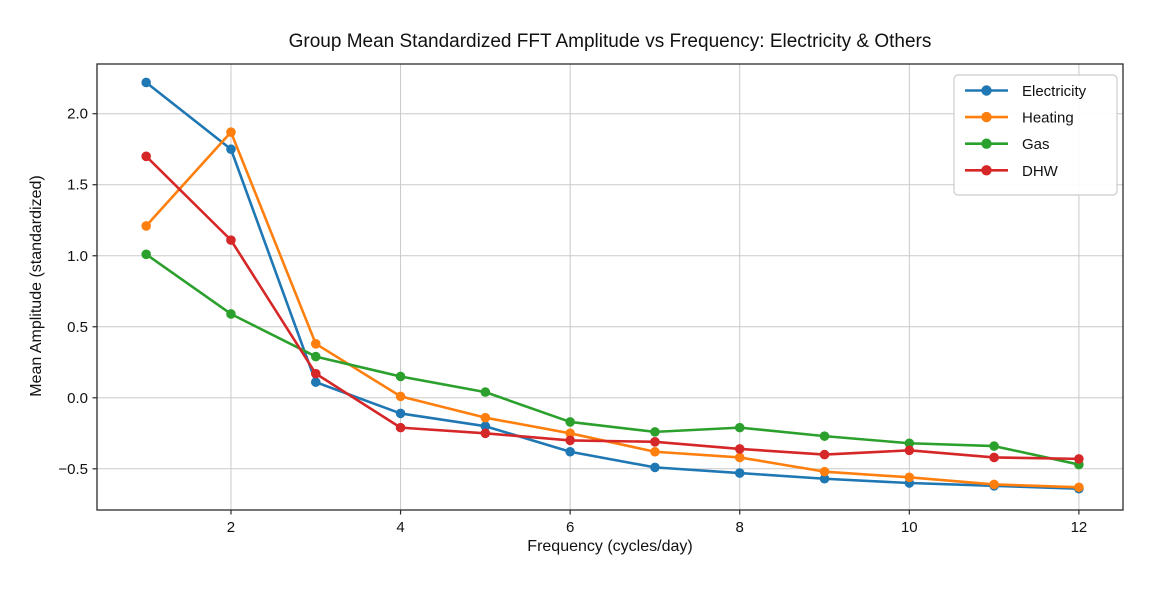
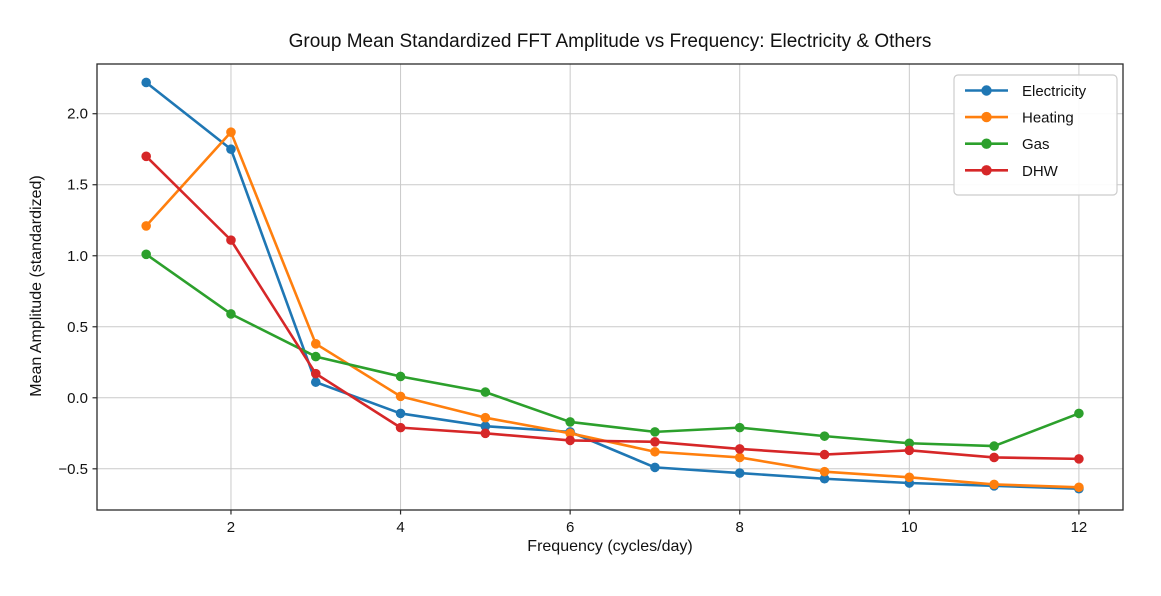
Electricity/6: -0.38 -> -0.24
Gas/12: -0.47 -> -0.11
